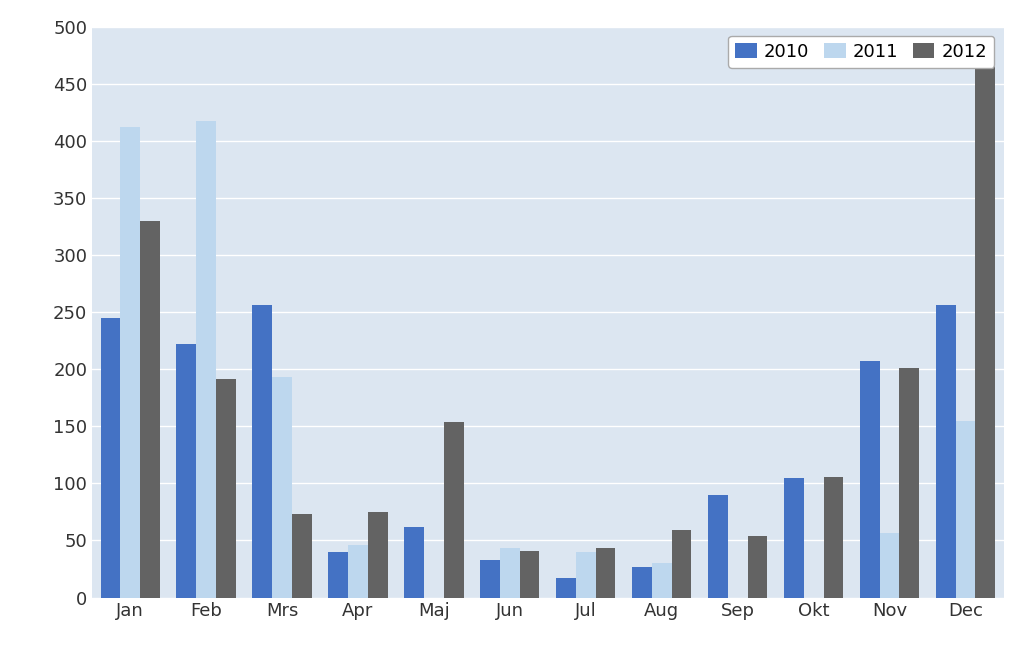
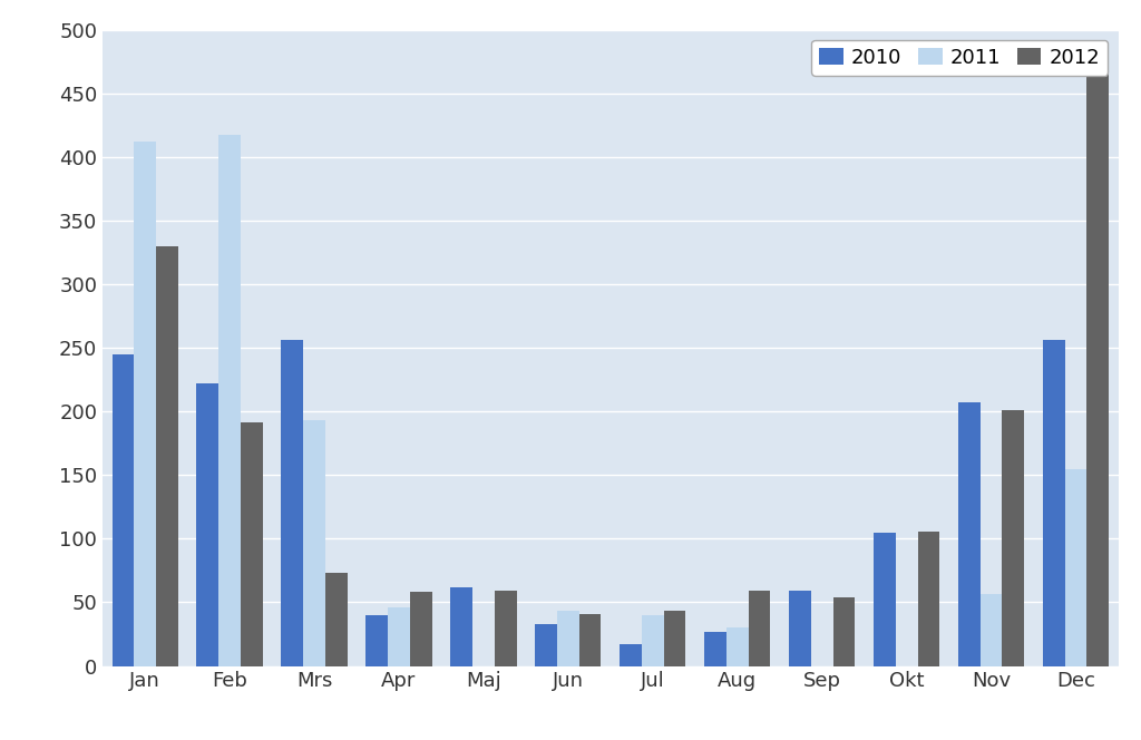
2012/Apr: 75 -> 58
2012/Maj: 154 -> 59
2010/Sep: 90 -> 59
